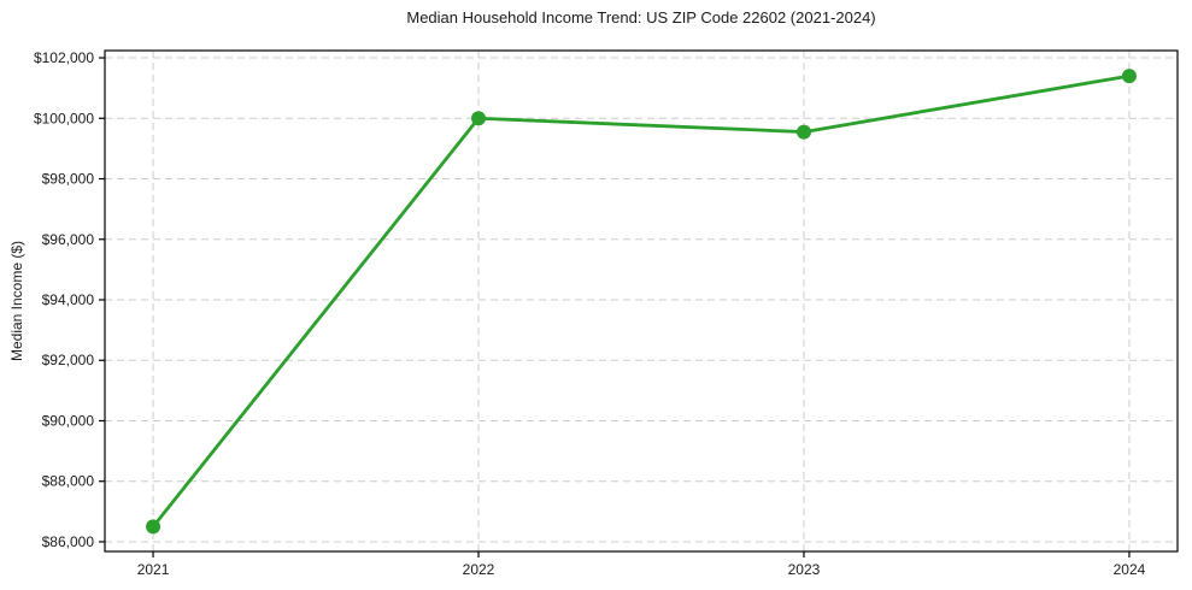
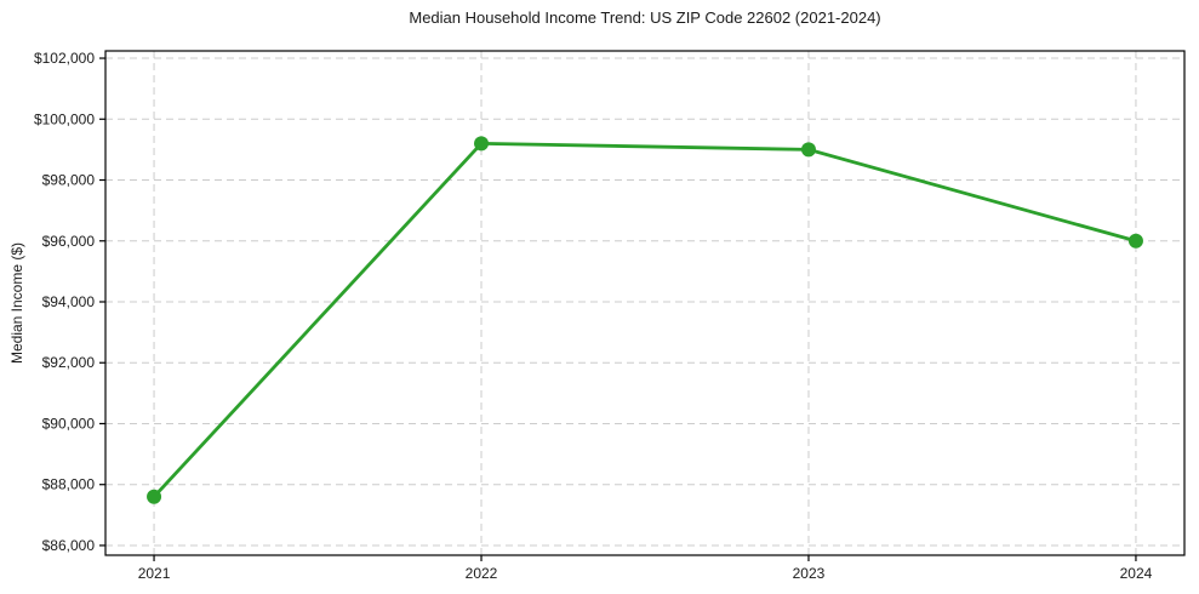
2021: $86500 -> $87600
2022: $100000 -> $99200
2023: $99600 -> $99000
2024: $101400 -> $96000
